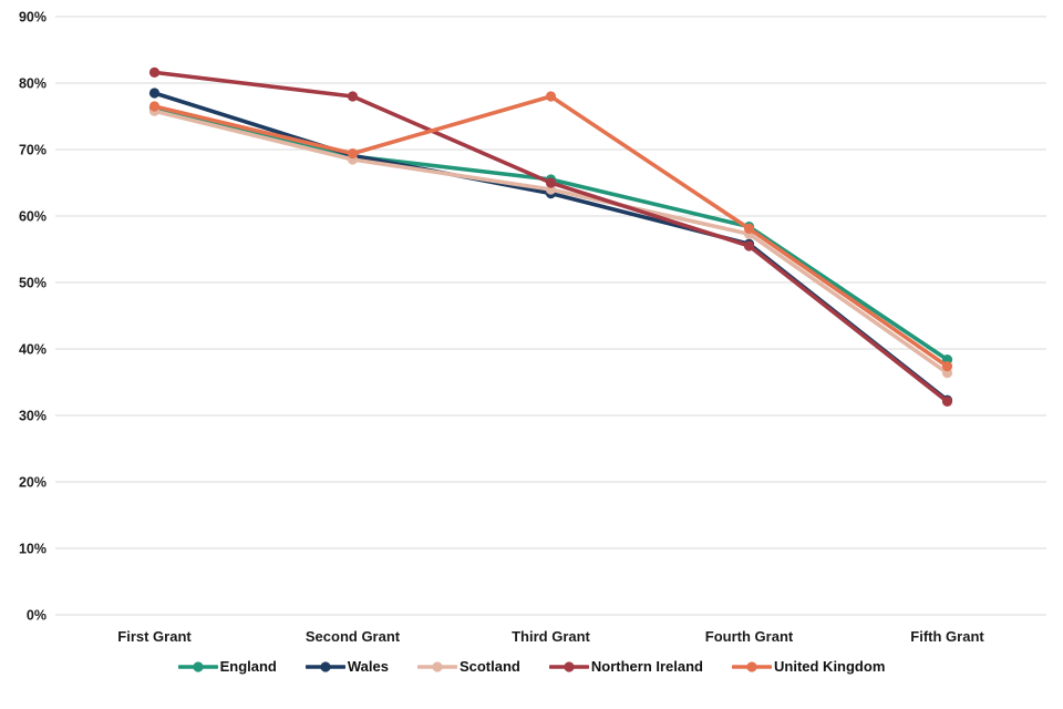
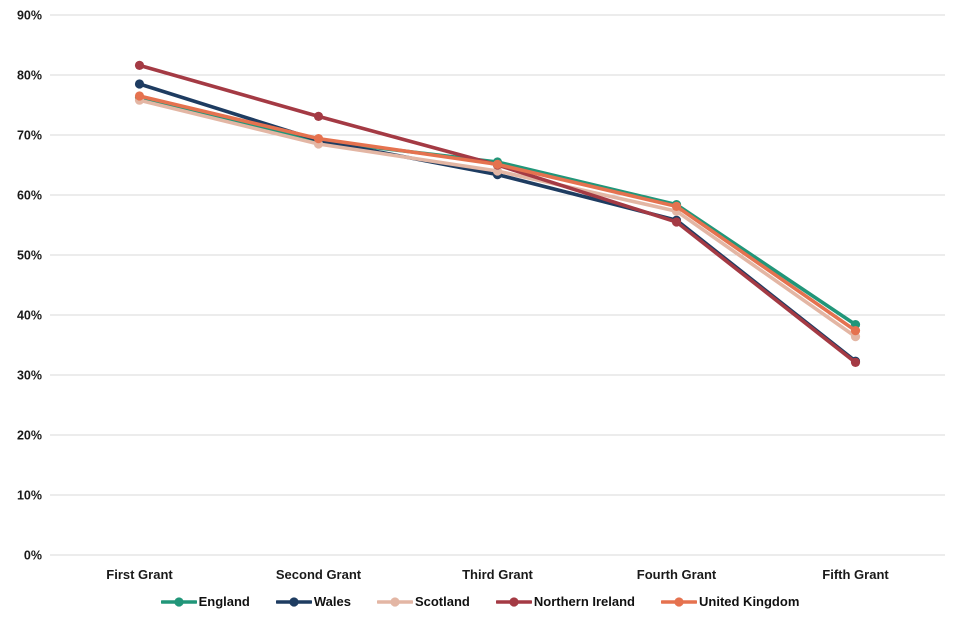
Northern Ireland/Second Grant: 78% -> 73%
United Kingdom/Third Grant: 78% -> 65%
